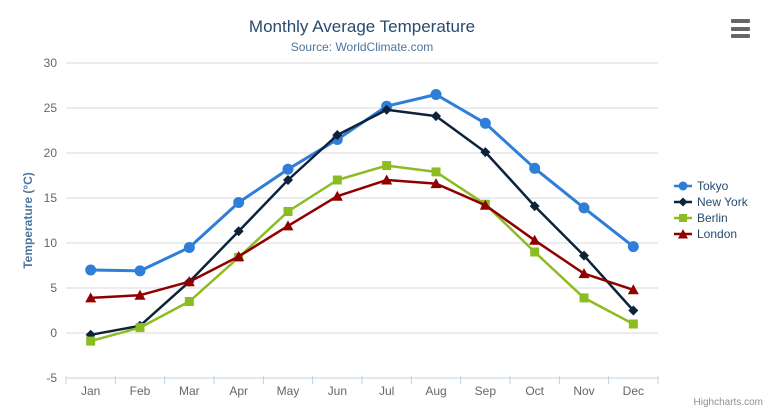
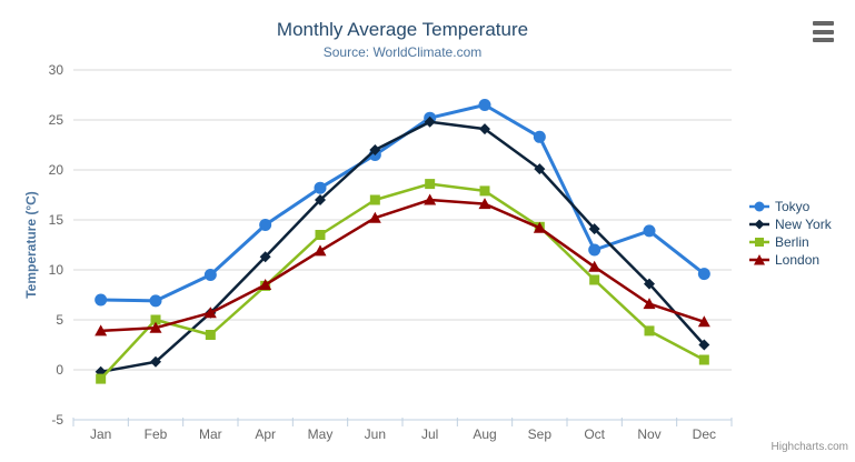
Berlin/Feb: 1 -> 5
Tokyo/Oct: 18 -> 12
